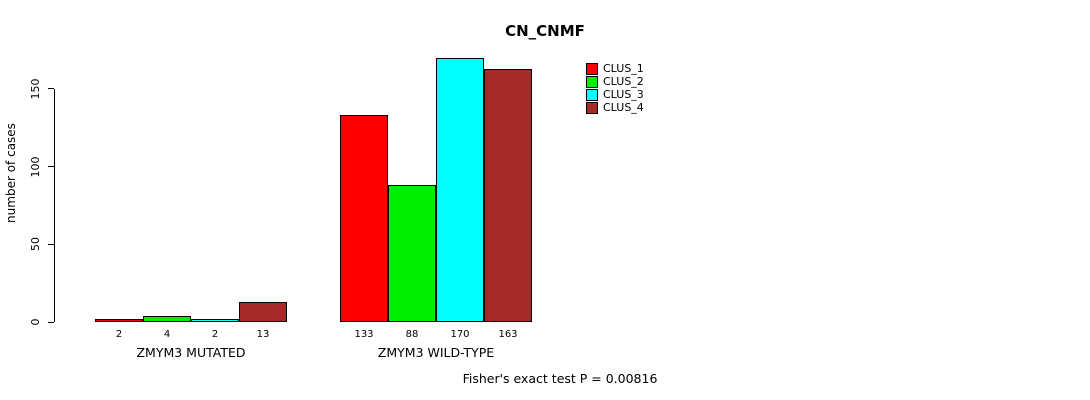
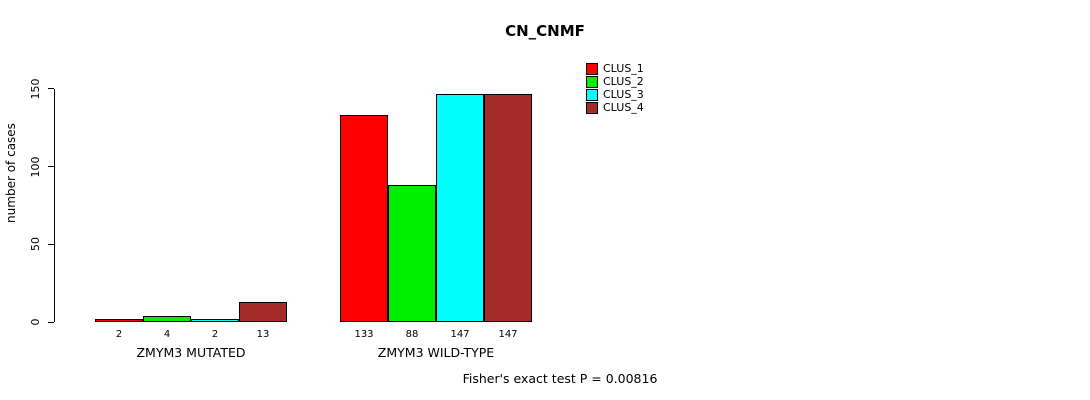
CLUS_3/ZMYM3 WILD-TYPE: 170 -> 147
CLUS_4/ZMYM3 WILD-TYPE: 163 -> 147
